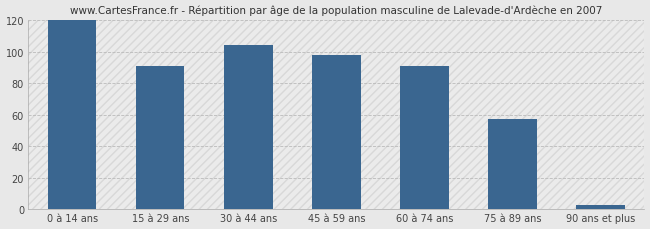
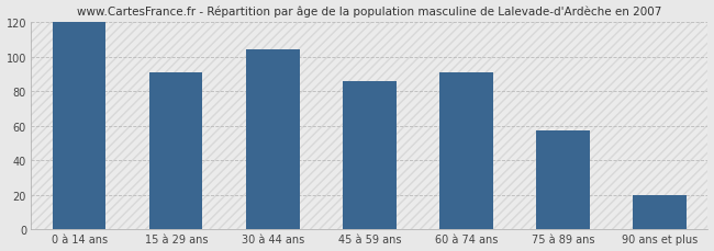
45 à 59 ans: 98 -> 86
90 ans et plus: 3 -> 20
